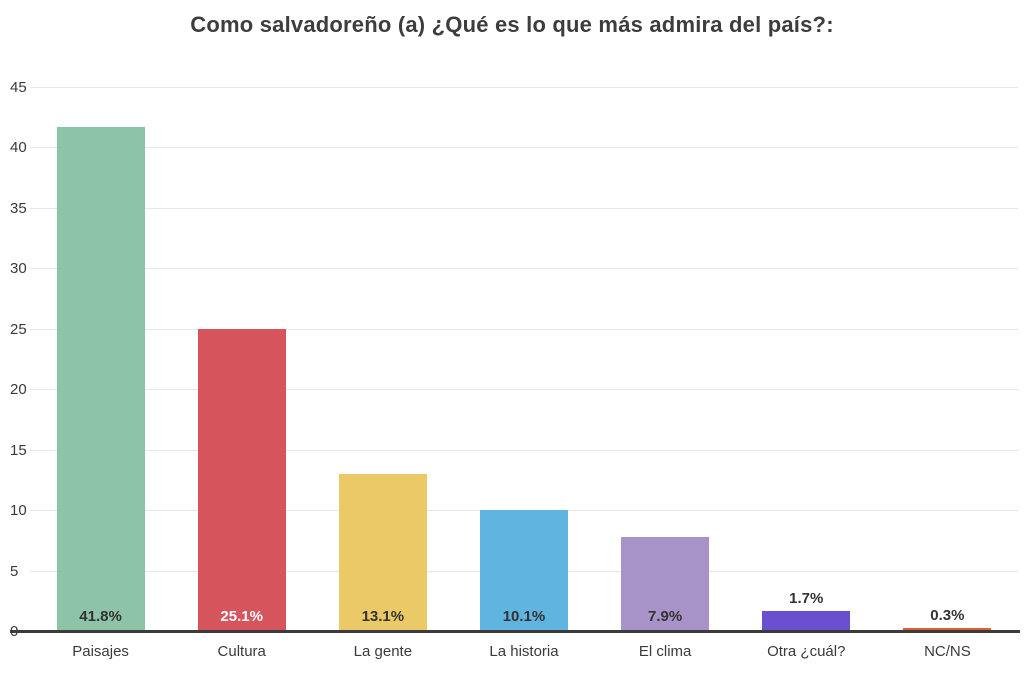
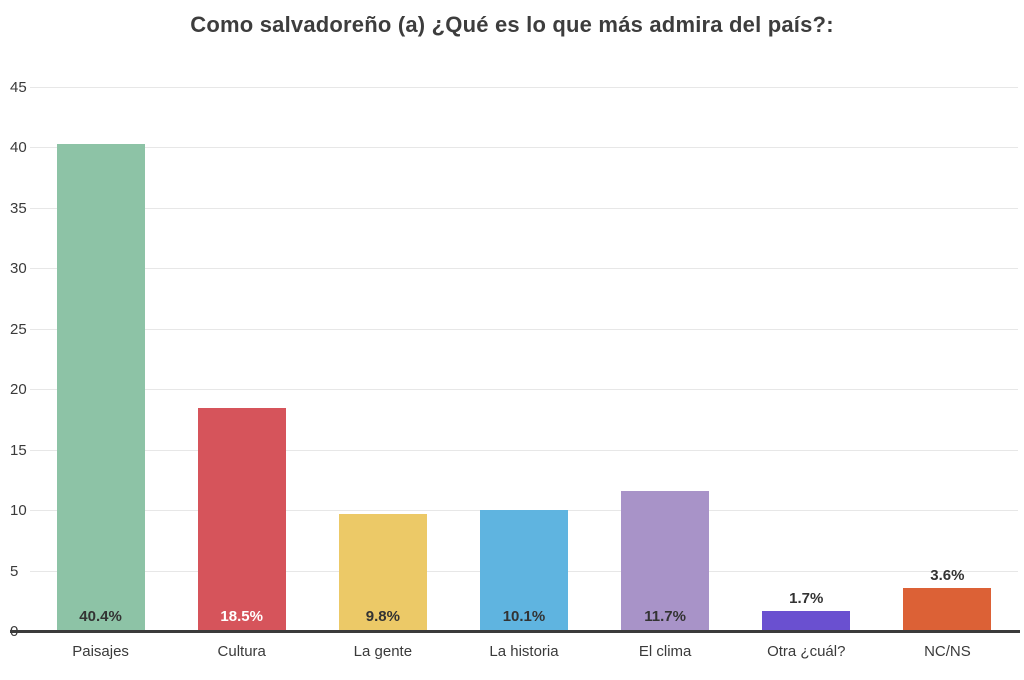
Paisajes: 41.8% -> 40.4%
Cultura: 25.1% -> 18.5%
La gente: 13.1% -> 9.8%
El clima: 7.9% -> 11.7%
NC/NS: 0.3% -> 3.6%
